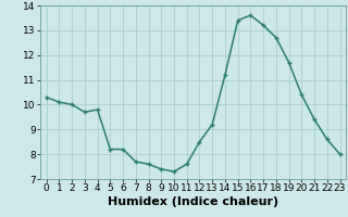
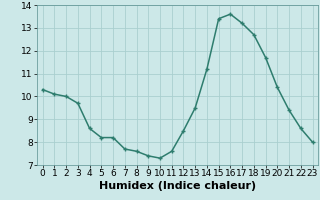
4: 9.8 -> 8.6
13: 9.2 -> 9.5
